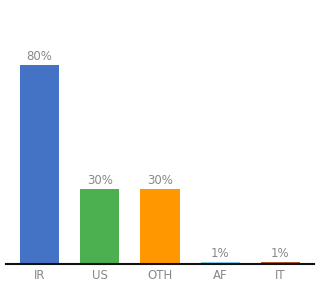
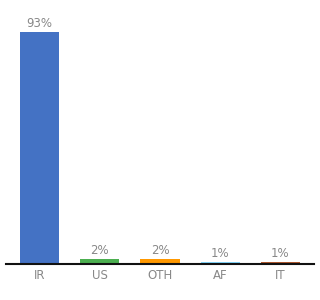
IR: 80% -> 93%
US: 30% -> 2%
OTH: 30% -> 2%
